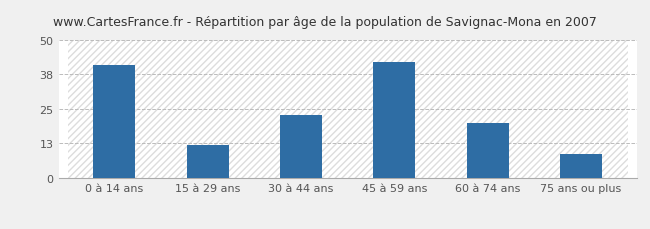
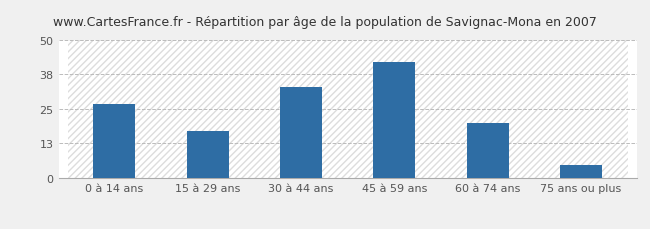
0 à 14 ans: 41 -> 27
15 à 29 ans: 12 -> 17
30 à 44 ans: 23 -> 33
75 ans ou plus: 9 -> 5
